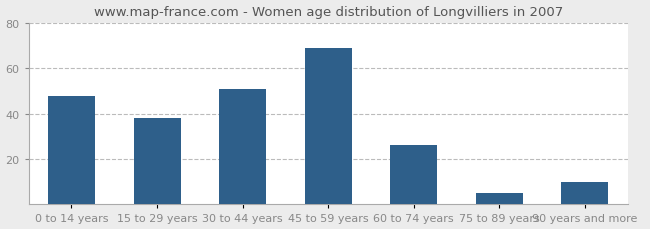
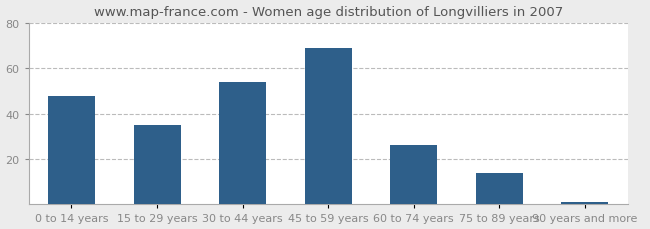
15 to 29 years: 38 -> 35
30 to 44 years: 51 -> 54
75 to 89 years: 5 -> 14
90 years and more: 10 -> 1
